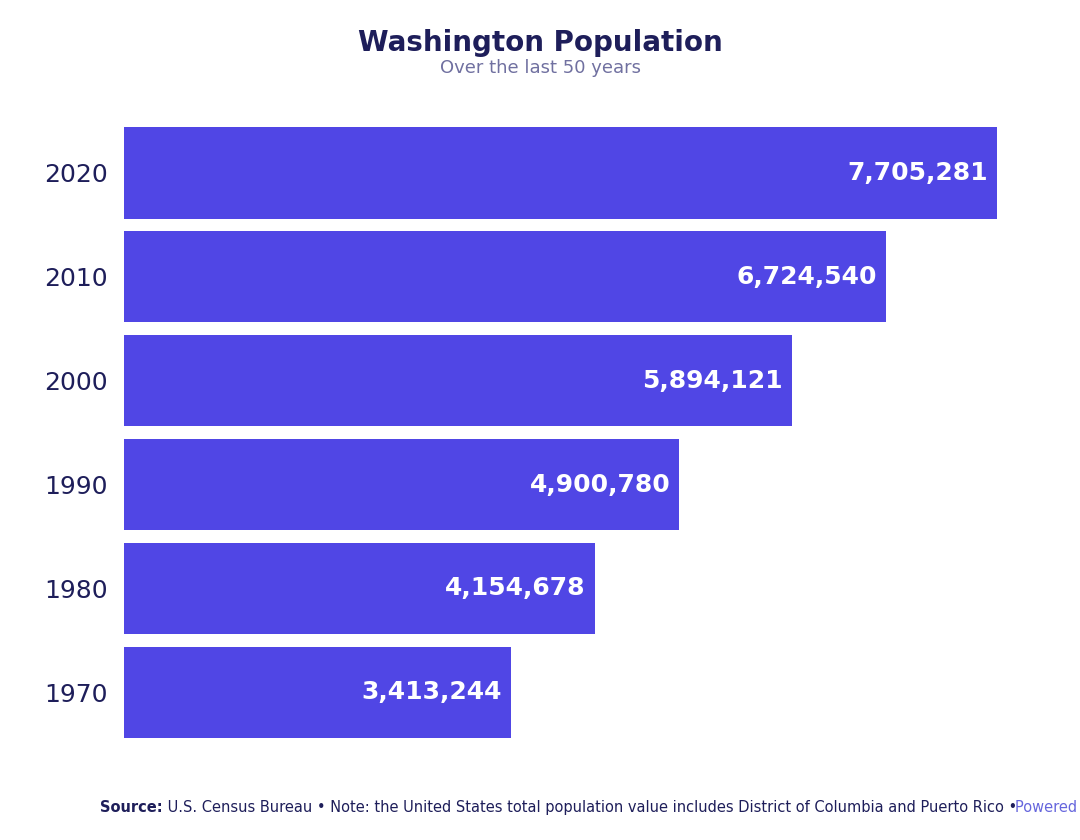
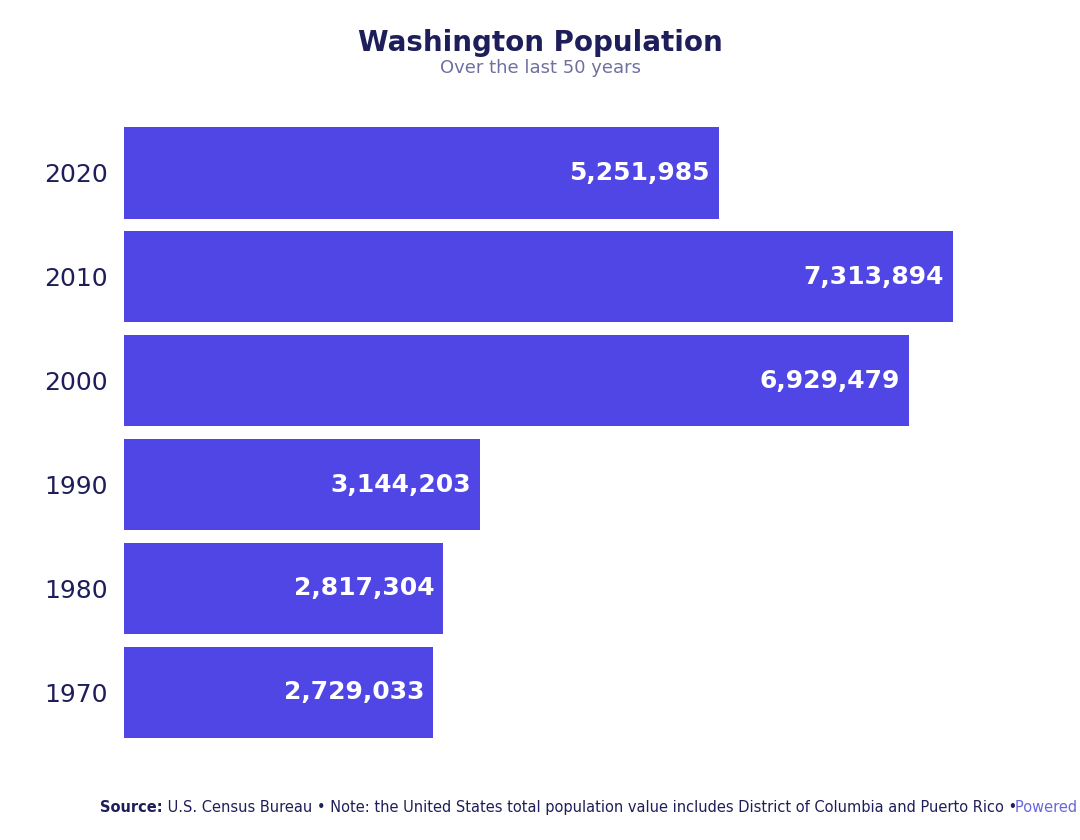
2020: 7,705,281 -> 5,251,985
2010: 6,724,540 -> 7,313,894
2000: 5,894,121 -> 6,929,479
1990: 4,900,780 -> 3,144,203
1980: 4,154,678 -> 2,817,304
1970: 3,413,244 -> 2,729,033
